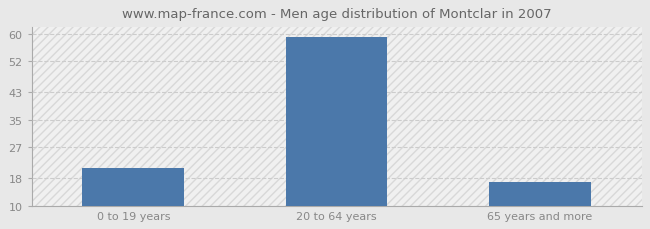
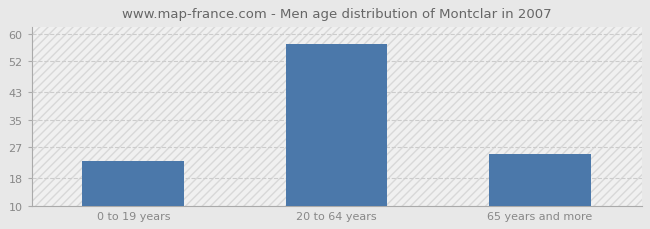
0 to 19 years: 21 -> 23
20 to 64 years: 59 -> 57
65 years and more: 17 -> 25
